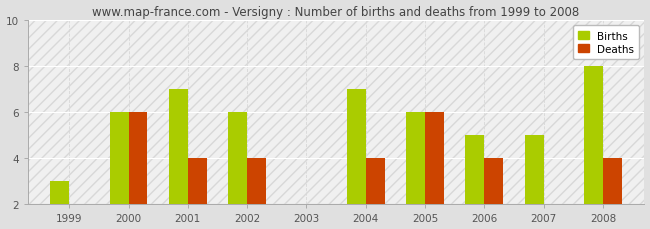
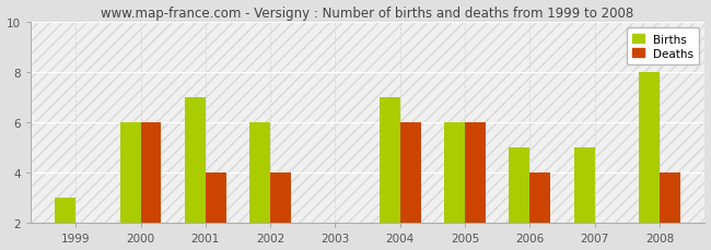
Deaths/2004: 4 -> 6
